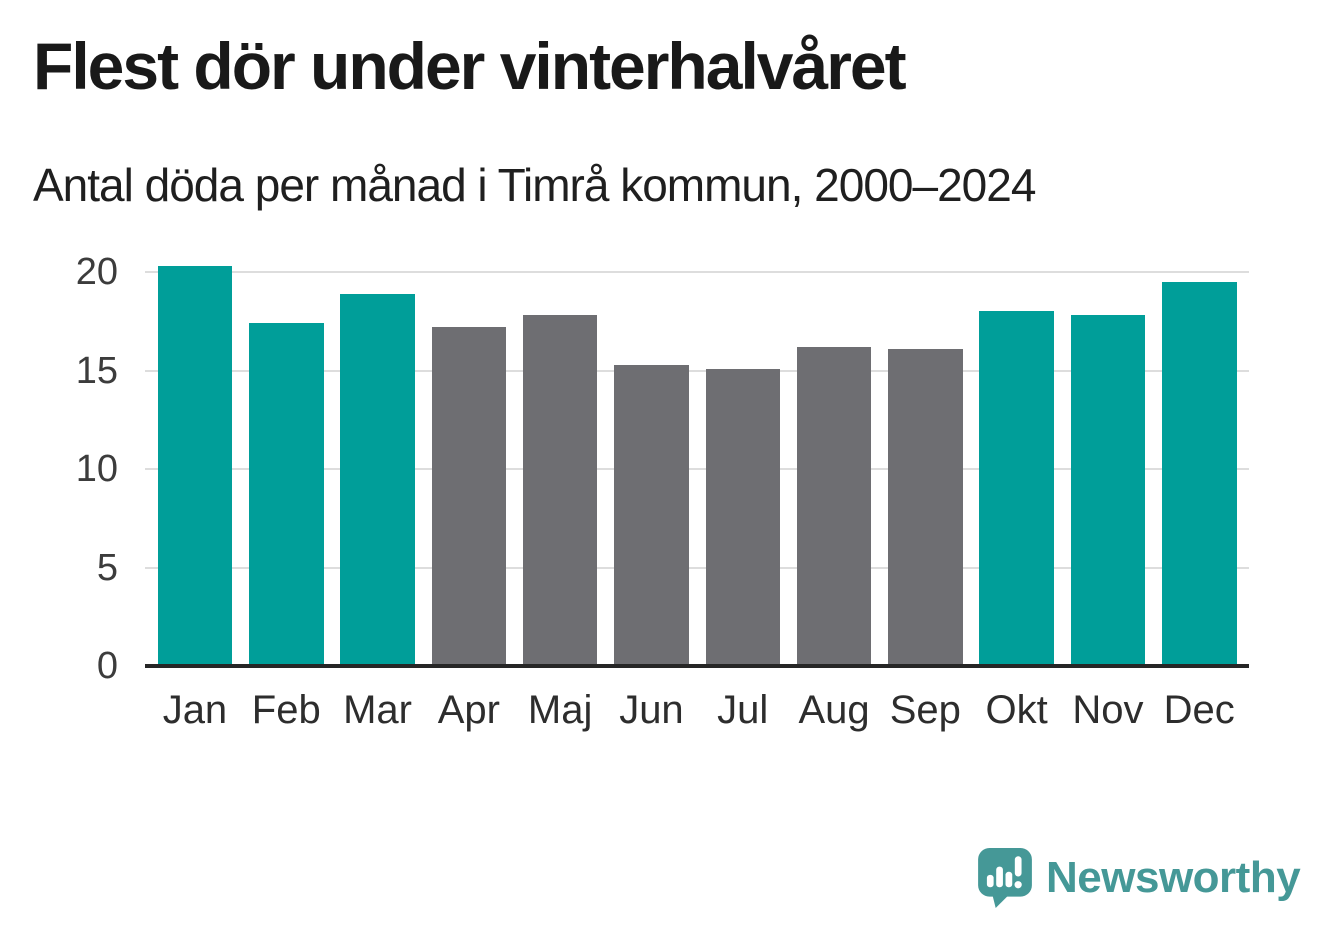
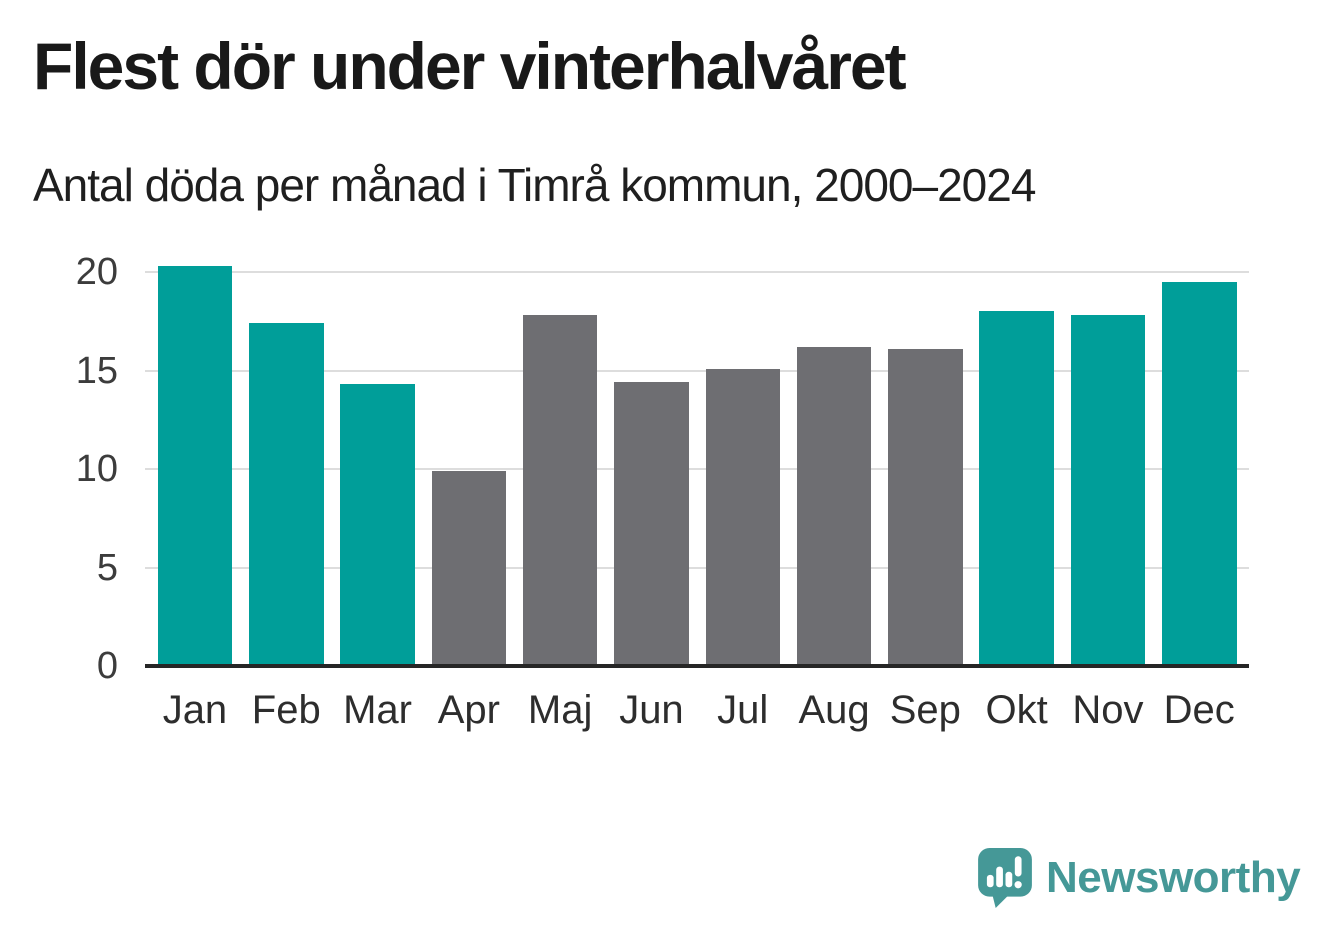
Mar: 18.9 -> 14.3
Apr: 17.2 -> 9.9
Jun: 15.3 -> 14.4
